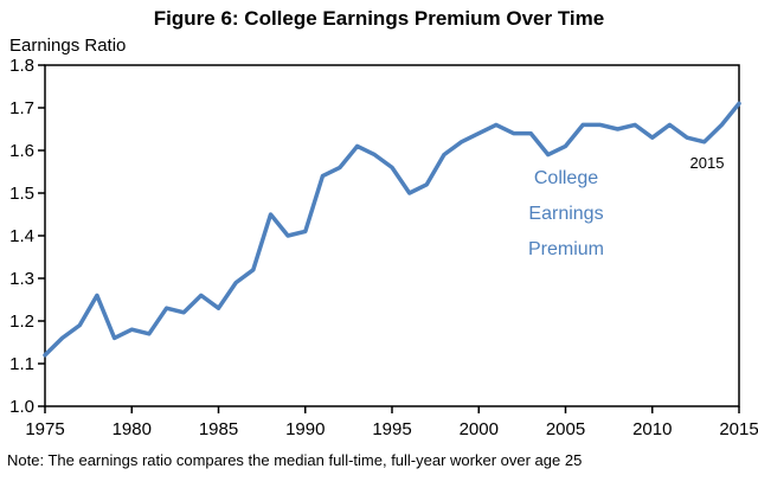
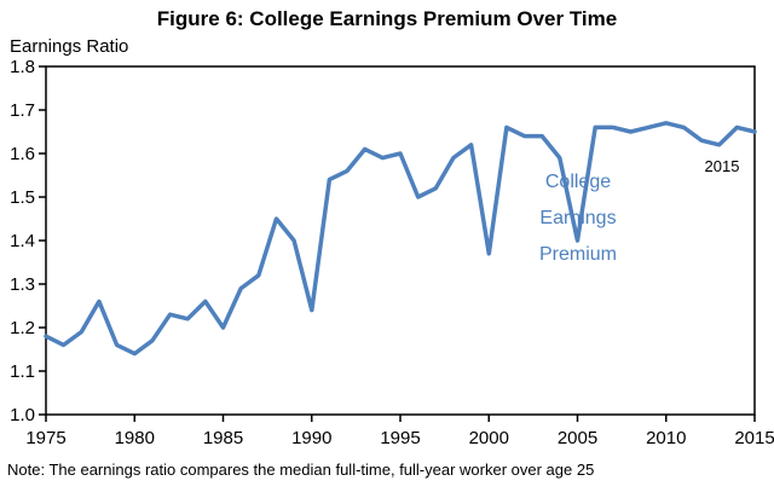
1975: 1.12 -> 1.18
1980: 1.18 -> 1.14
1985: 1.23 -> 1.20
1990: 1.41 -> 1.24
1995: 1.56 -> 1.60
2000: 1.64 -> 1.37
2005: 1.61 -> 1.40
2010: 1.63 -> 1.67
2015: 1.71 -> 1.65
